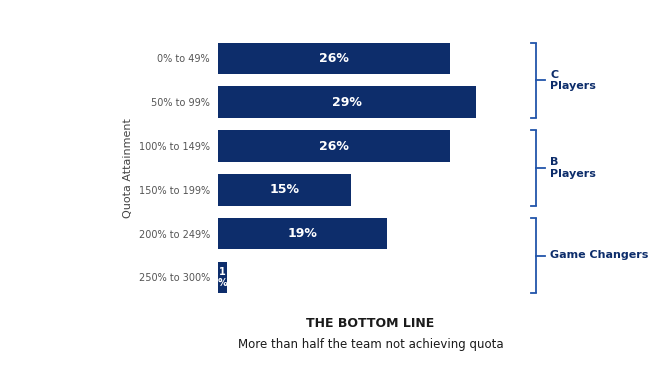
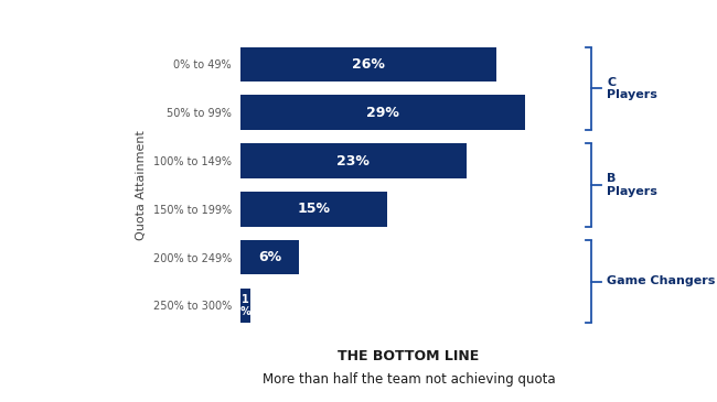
100% to 149%: 26% -> 23%
200% to 249%: 19% -> 6%
